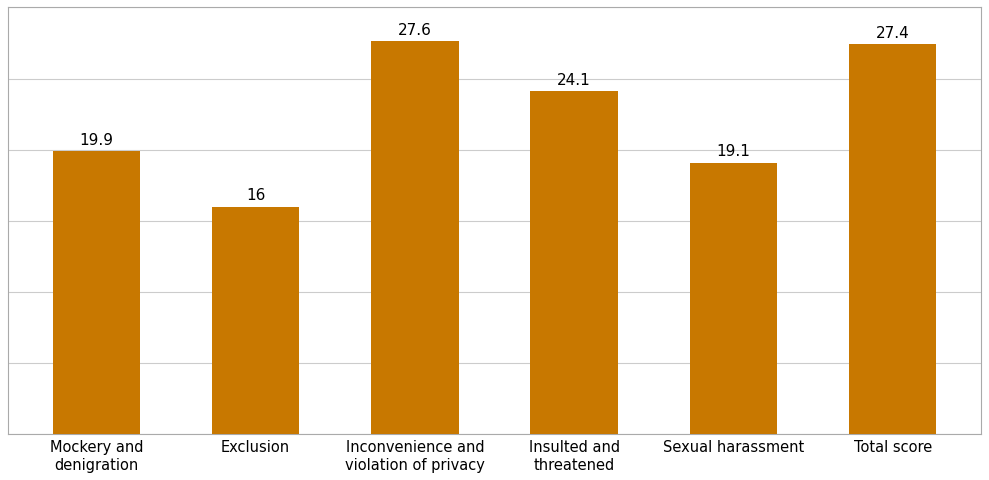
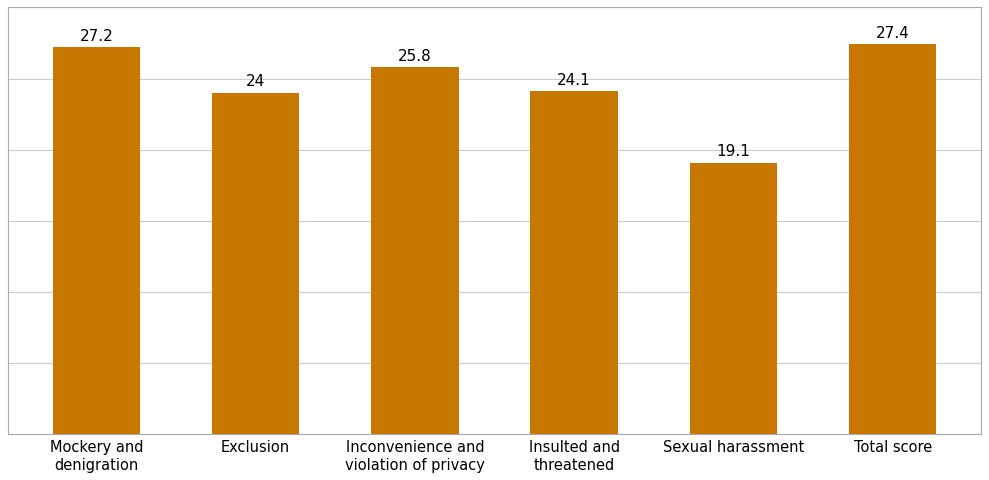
Mockery and denigration: 19.9 -> 27.2
Exclusion: 16 -> 24
Inconvenience and violation of privacy: 27.6 -> 25.8
